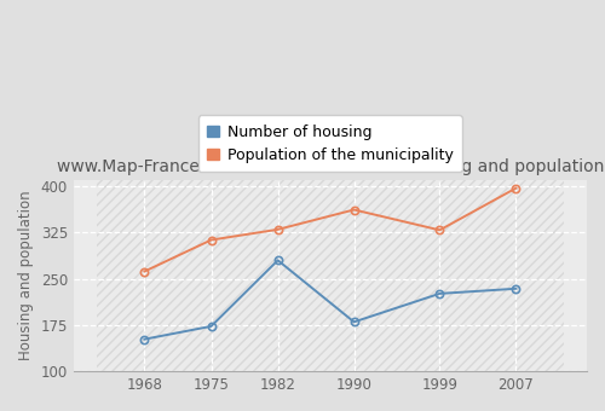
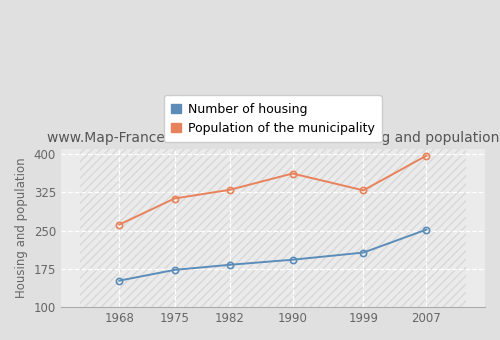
Number of housing/1982: 280 -> 183
Number of housing/1990: 180 -> 193
Number of housing/1999: 226 -> 207
Number of housing/2007: 234 -> 252
